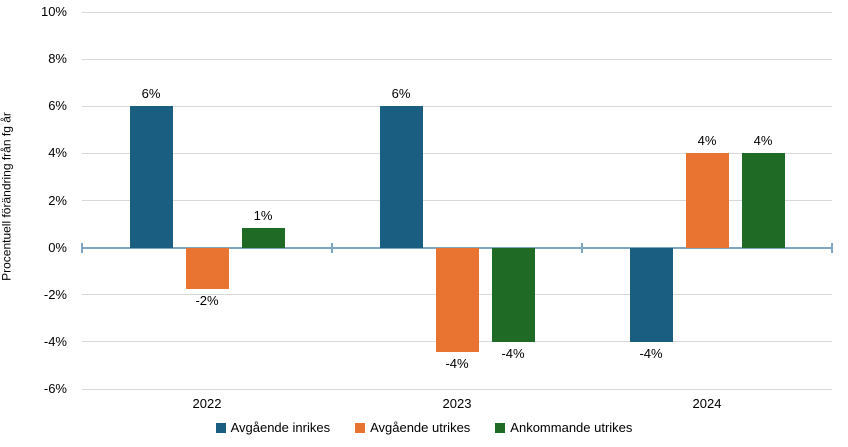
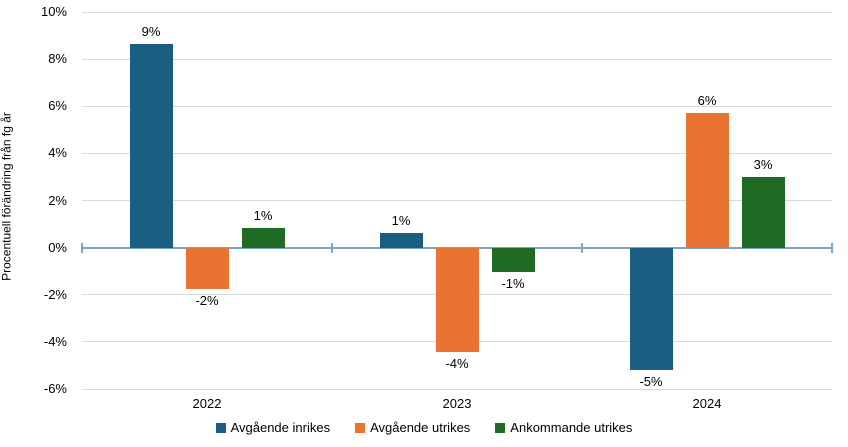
Avgående inrikes/2022: 6% -> 9%
Avgående inrikes/2023: 6% -> 1%
Ankommande utrikes/2023: -4% -> -1%
Avgående inrikes/2024: -4% -> -5%
Avgående utrikes/2024: 4% -> 6%
Ankommande utrikes/2024: 4% -> 3%
